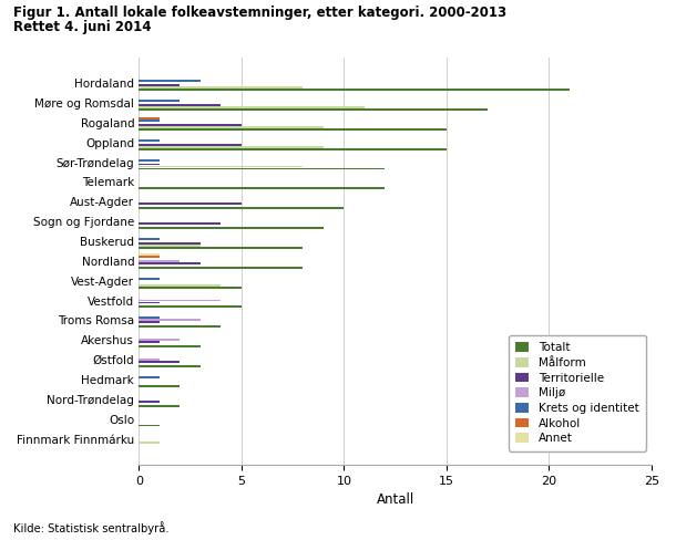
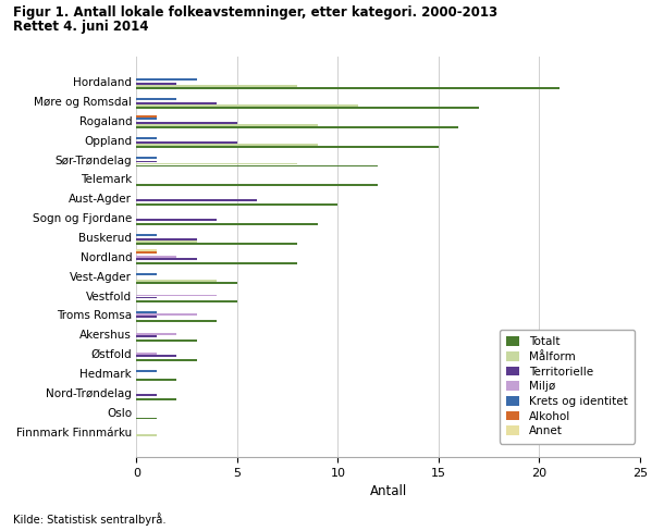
Totalt/Rogaland: 15 -> 16
Territorielle/Aust-Agder: 5 -> 6
